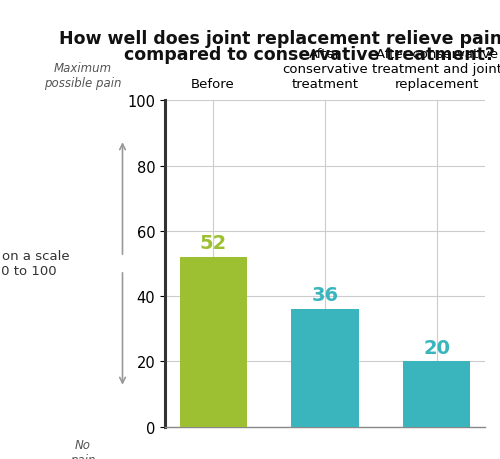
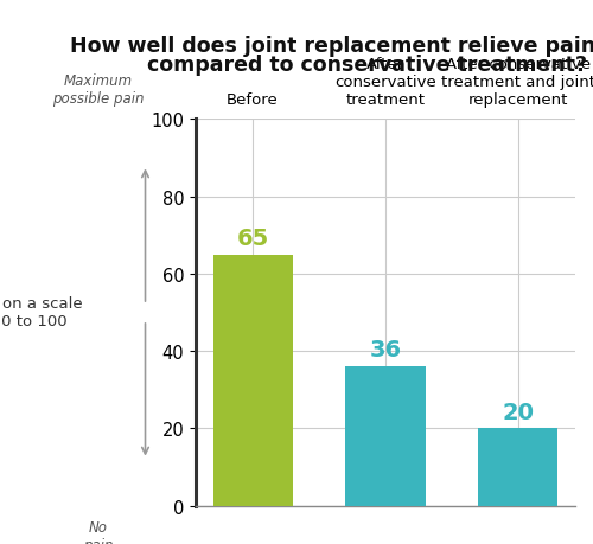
Before: 52 -> 65
